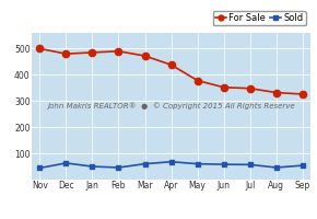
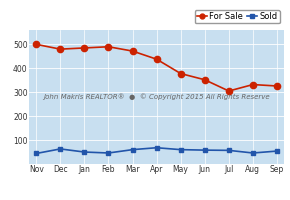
For Sale/Jul: 348 -> 305
